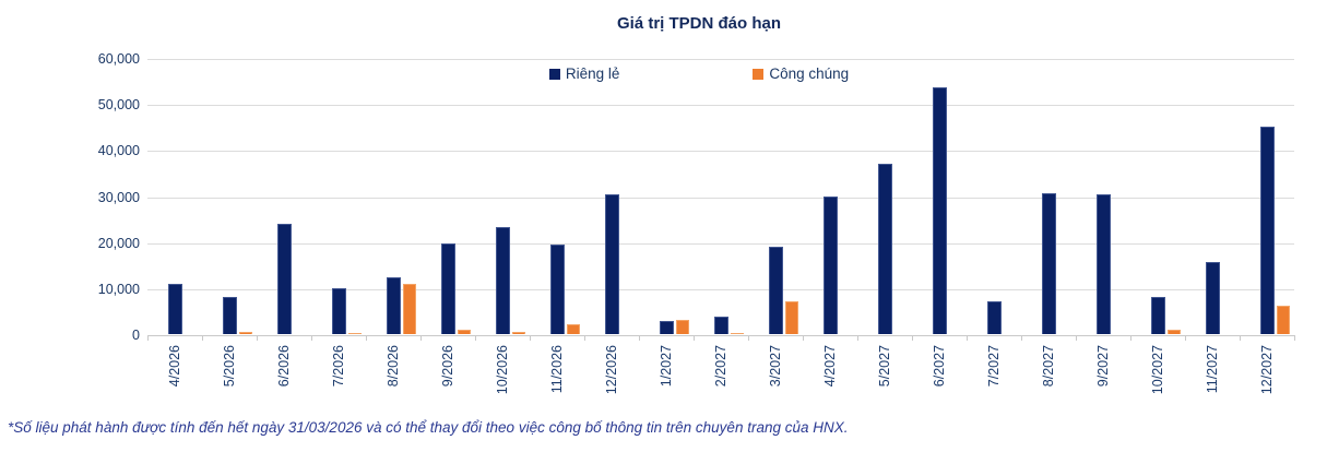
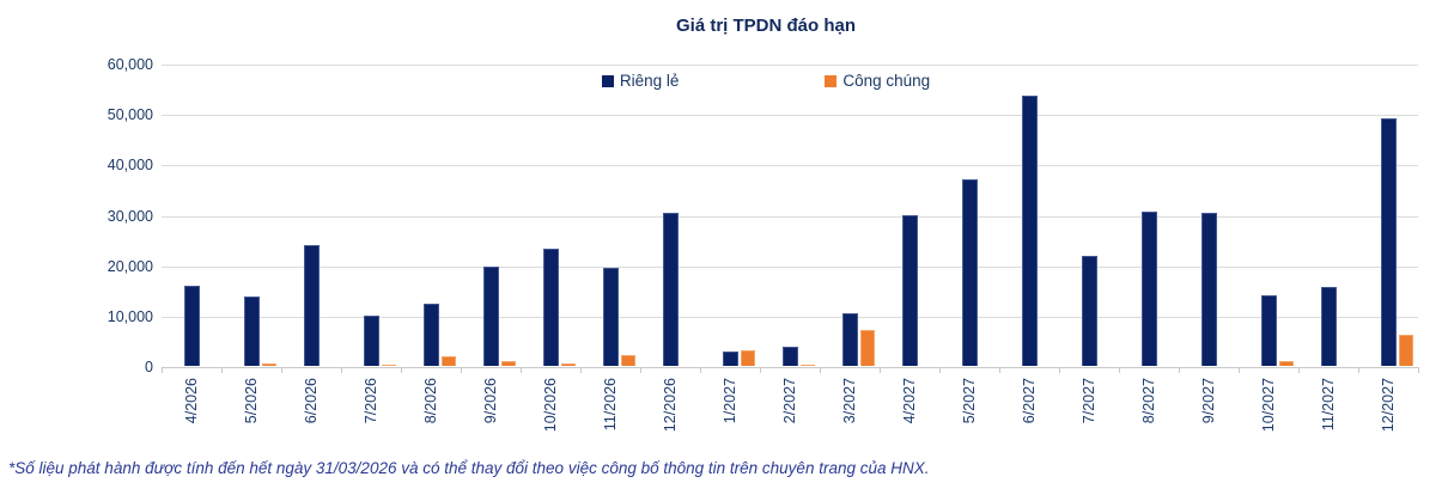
Riêng lẻ/4/2026: 11000 -> 16000
Riêng lẻ/5/2026: 8000 -> 14000
Công chúng/8/2026: 11000 -> 2000
Riêng lẻ/3/2027: 19000 -> 10000
Riêng lẻ/7/2027: 7000 -> 22000
Riêng lẻ/10/2027: 8000 -> 14000
Riêng lẻ/12/2027: 45000 -> 49000
